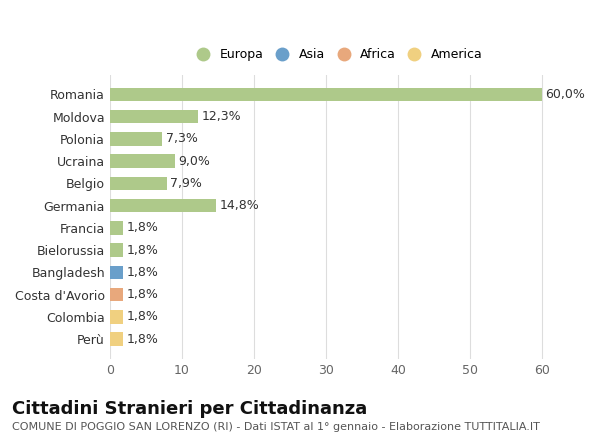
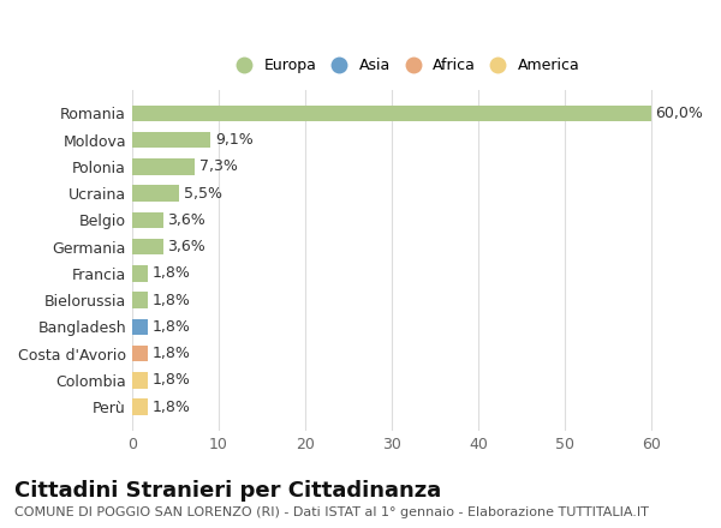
Moldova: 12,3% -> 9,1%
Ucraina: 9,0% -> 5,5%
Belgio: 7,9% -> 3,6%
Germania: 14,8% -> 3,6%
